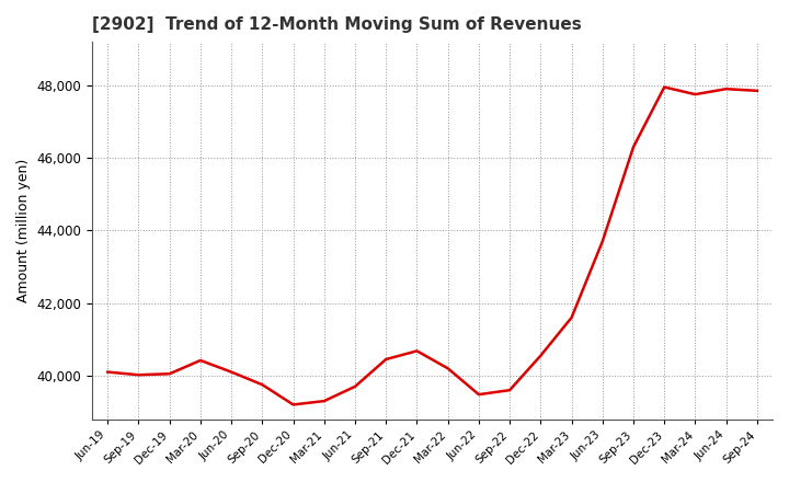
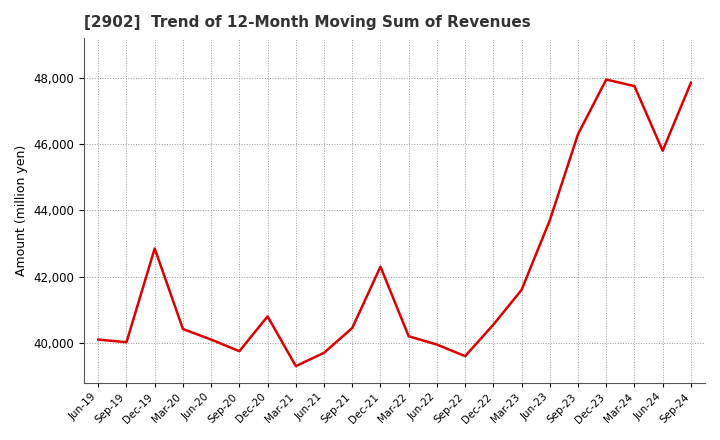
Dec-19: 40,050 -> 42,850
Dec-20: 39,200 -> 40,800
Dec-21: 40,680 -> 42,300
Jun-22: 39,480 -> 39,950
Jun-24: 47,900 -> 45,800
